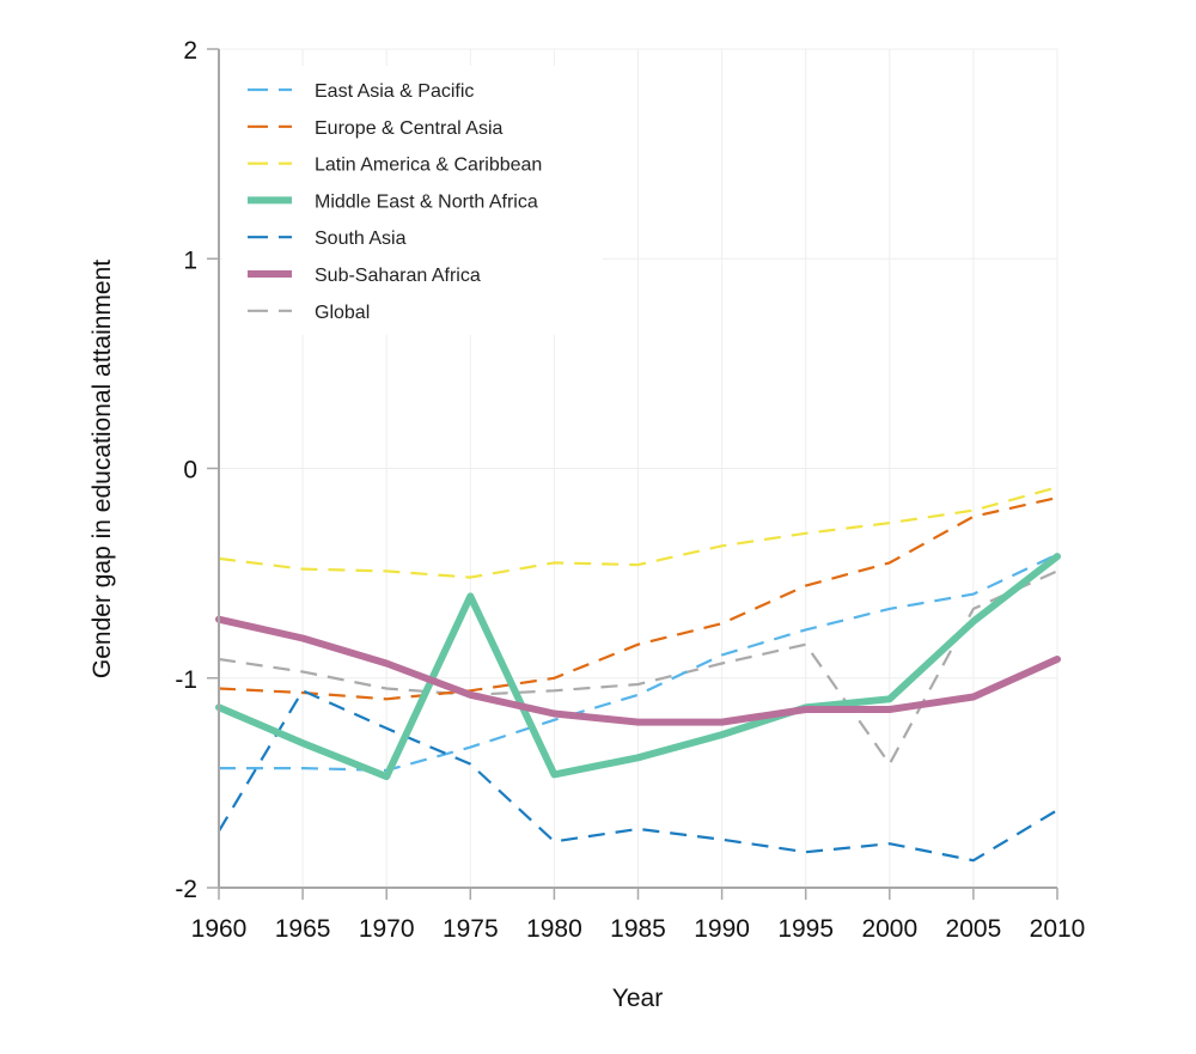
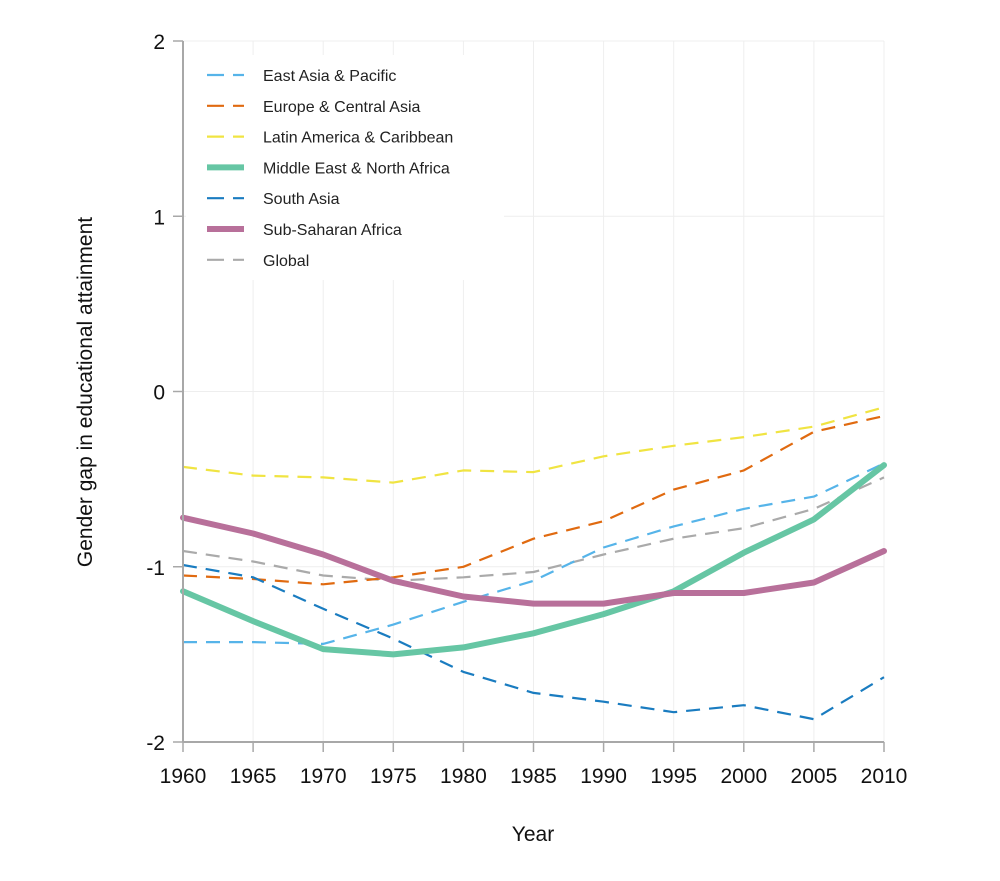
South Asia/1960: -1.73 -> -0.99
Middle East & North Africa/1975: -0.61 -> -1.50
South Asia/1980: -1.78 -> -1.60
Middle East & North Africa/2000: -1.10 -> -0.92
Global/2000: -1.41 -> -0.78
